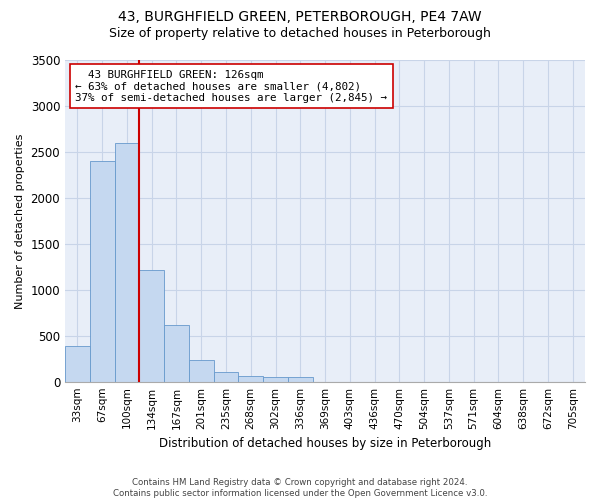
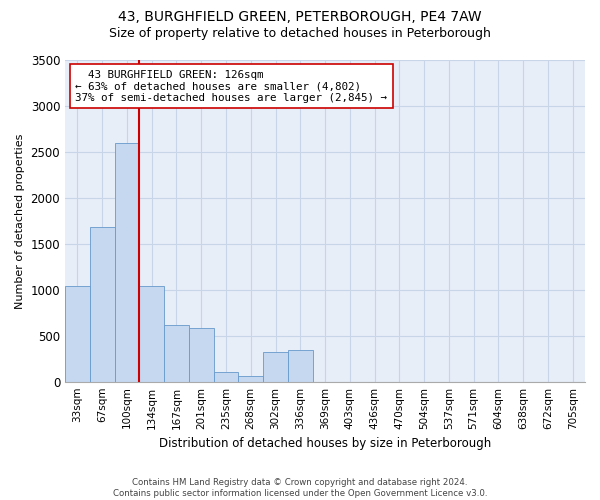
33sqm: 390 -> 1040
67sqm: 2400 -> 1680
134sqm: 1220 -> 1040
201sqm: 240 -> 580
302sqm: 60 -> 320
336sqm: 50 -> 340
